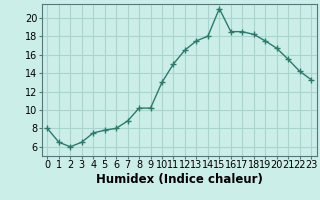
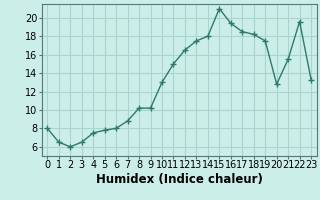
16: 18.5 -> 19.4
20: 16.7 -> 12.8
22: 14.2 -> 19.6
